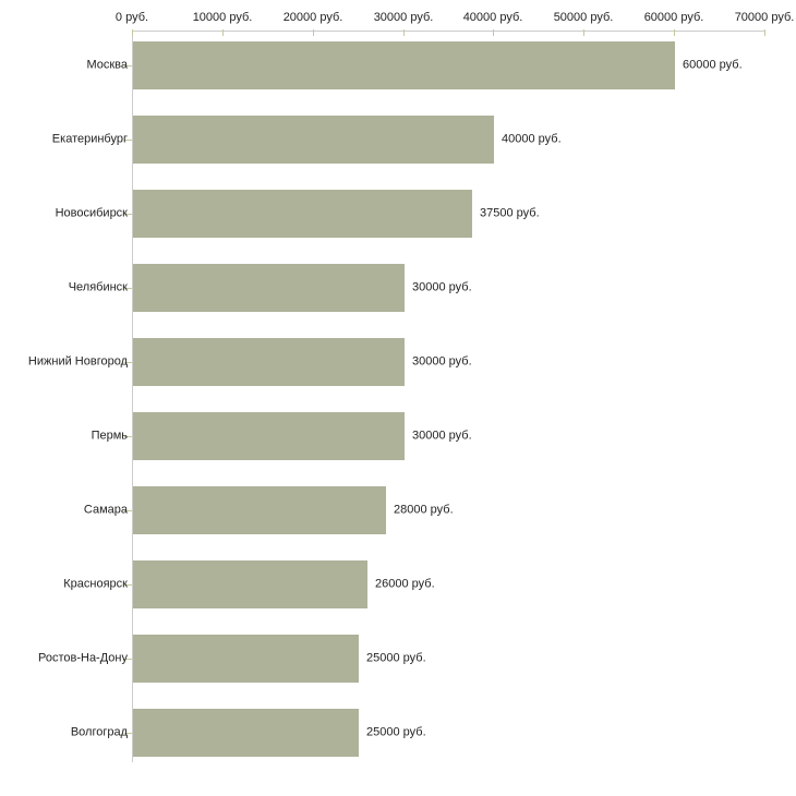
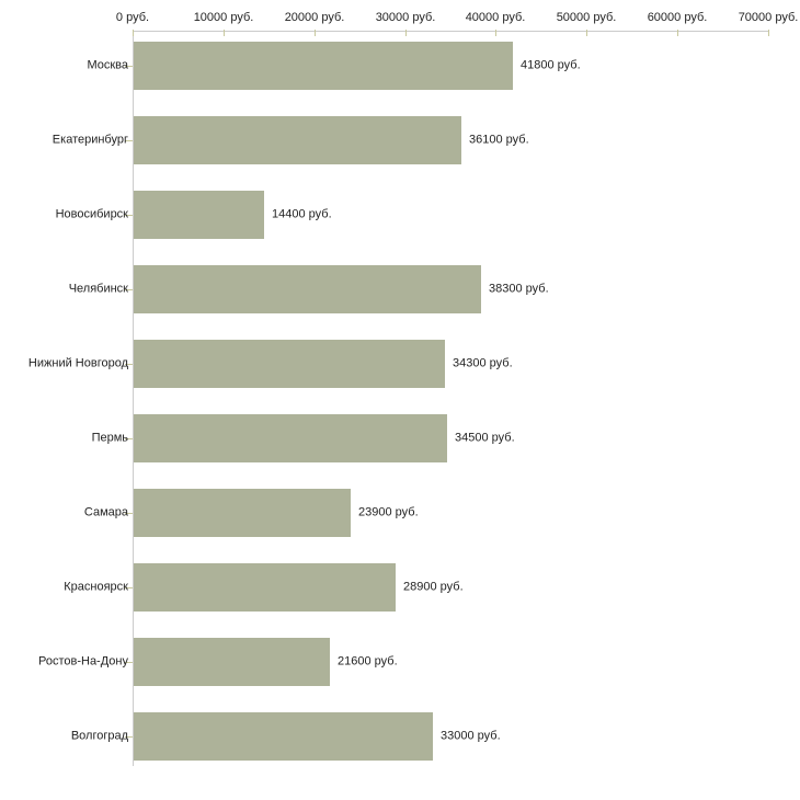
Москва: 60000 -> 41800
Екатеринбург: 40000 -> 36100
Новосибирск: 37500 -> 14400
Челябинск: 30000 -> 38300
Нижний Новгород: 30000 -> 34300
Пермь: 30000 -> 34500
Самара: 28000 -> 23900
Красноярск: 26000 -> 28900
Ростов-На-Дону: 25000 -> 21600
Волгоград: 25000 -> 33000
